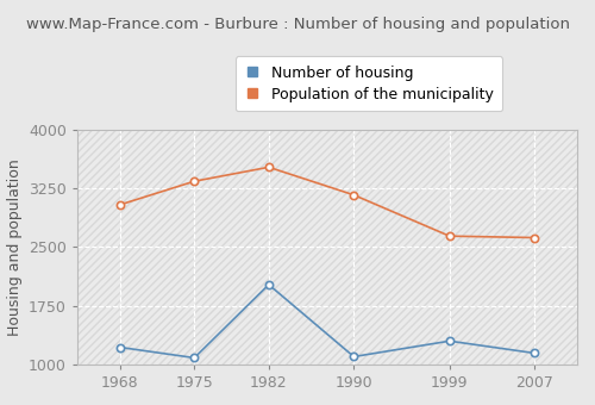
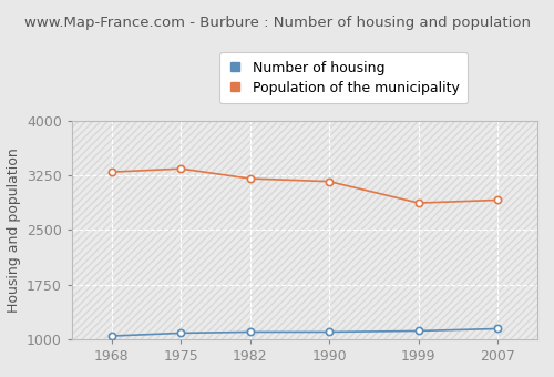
Number of housing/1968: 1220 -> 1040
Population of the municipality/1968: 3040 -> 3300
Number of housing/1982: 2020 -> 1100
Population of the municipality/1982: 3520 -> 3200
Number of housing/1999: 1300 -> 1120
Population of the municipality/1999: 2640 -> 2870
Population of the municipality/2007: 2620 -> 2910
